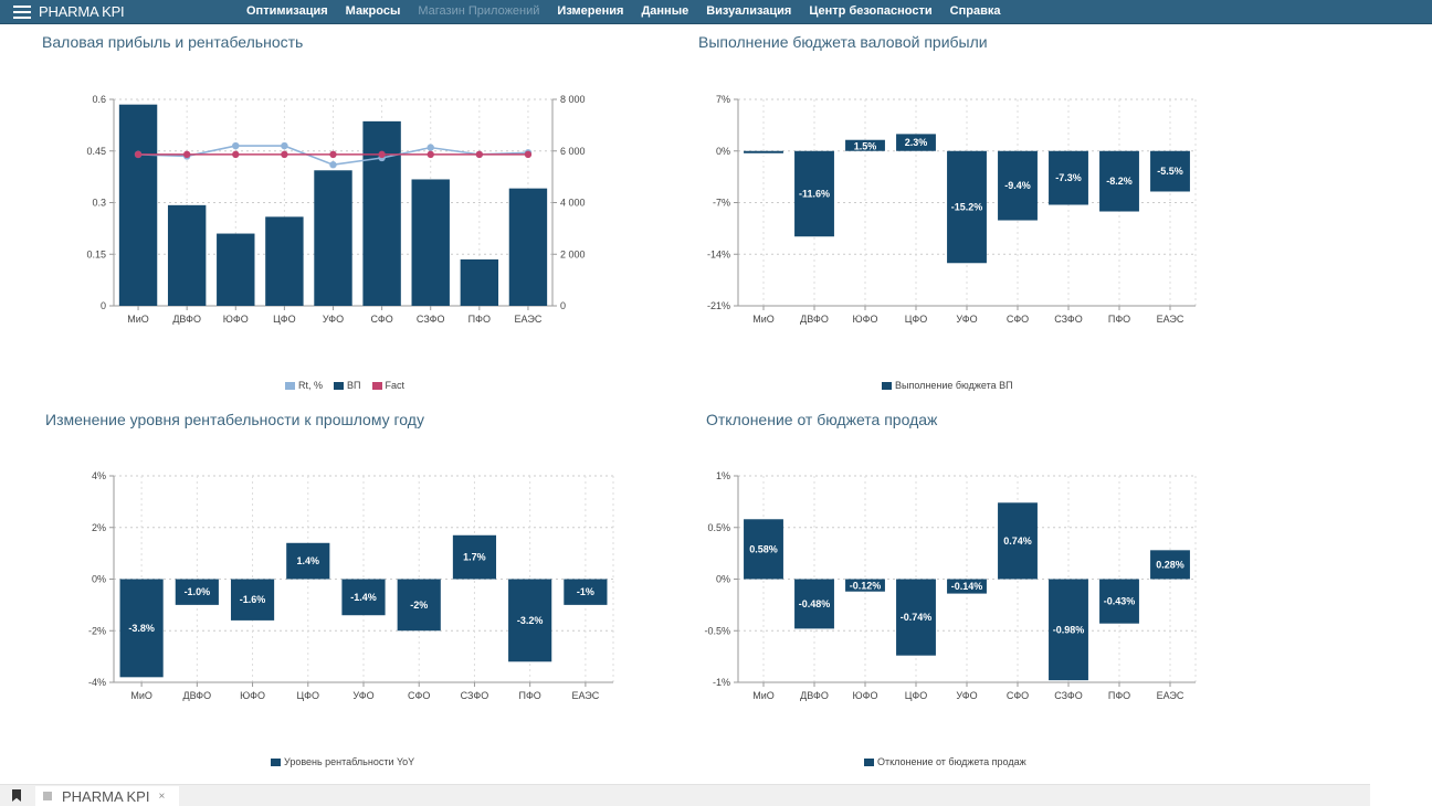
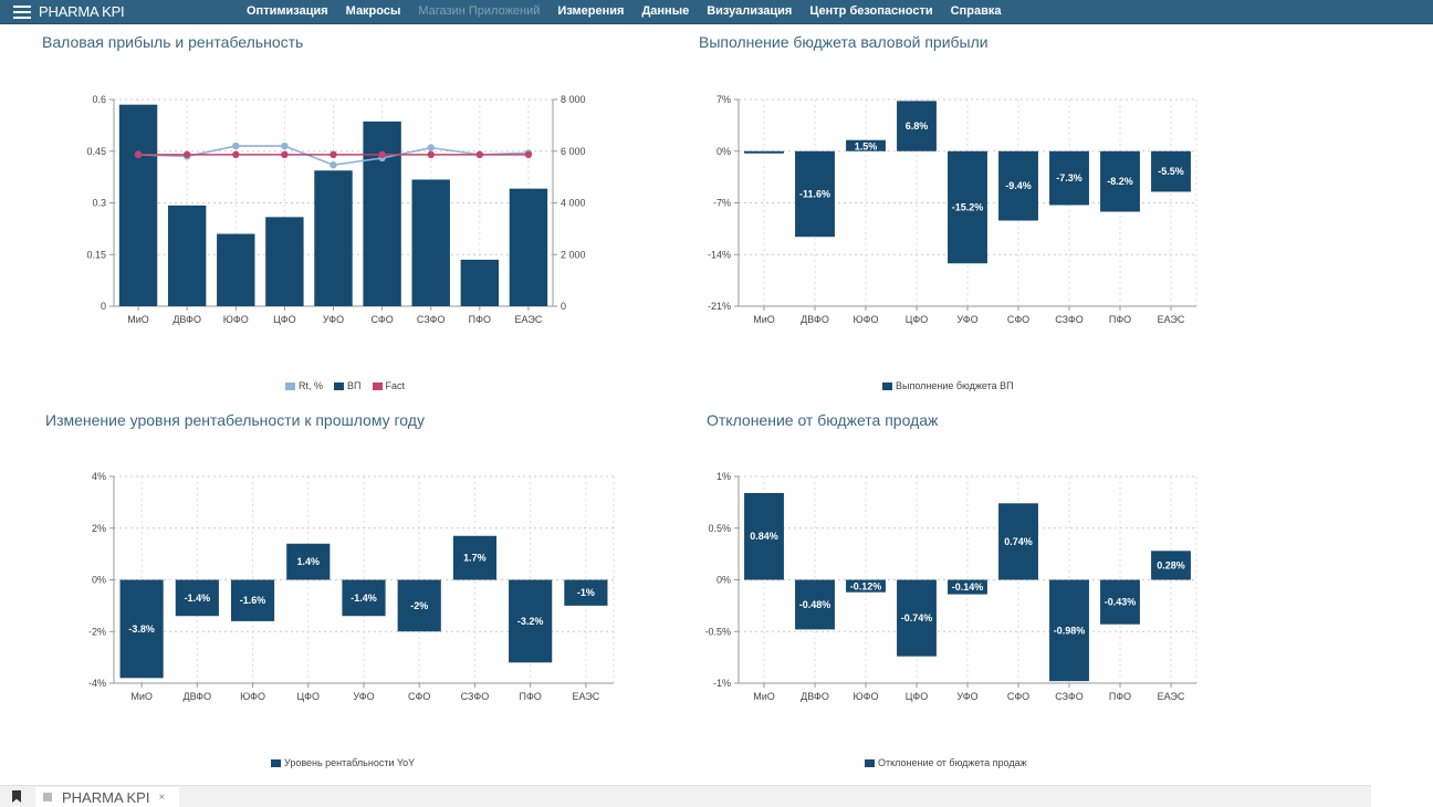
Выполнение бюджета валовой прибыли/ЦФО: 2.3% -> 6.8%
Изменение уровня рентабельности к прошлому году/ДВФО: -1.0% -> -1.4%
Отклонение от бюджета продаж/МиО: 0.58% -> 0.84%
